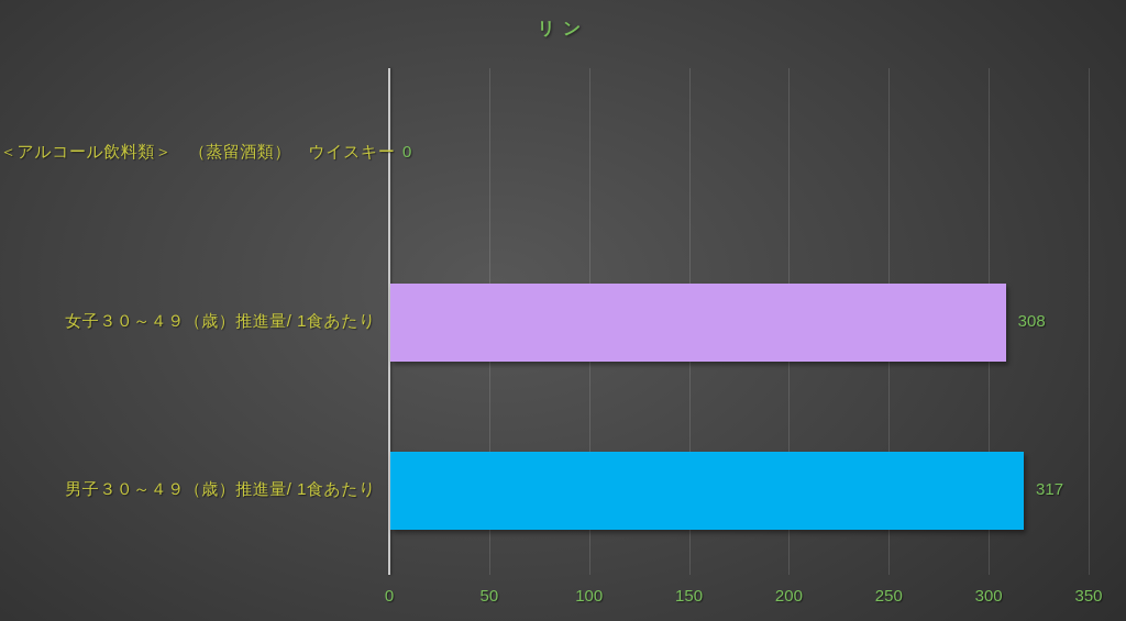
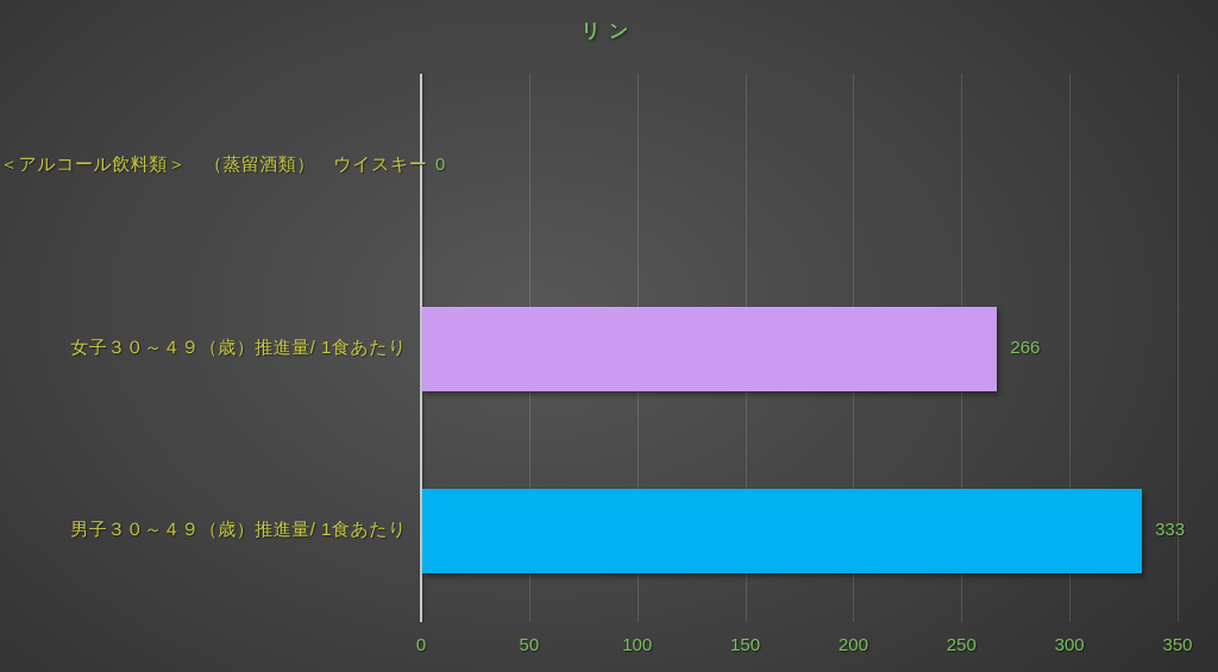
女子３０～４９（歳）推進量/ 1食あたり: 308 -> 266
男子３０～４９（歳）推進量/ 1食あたり: 317 -> 333
